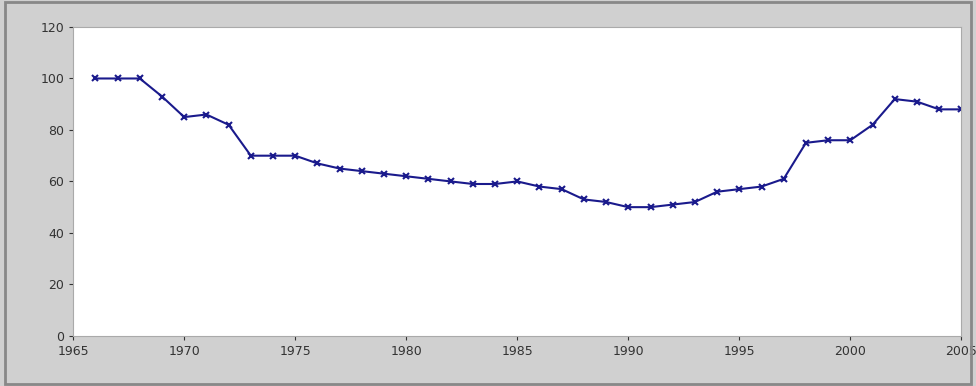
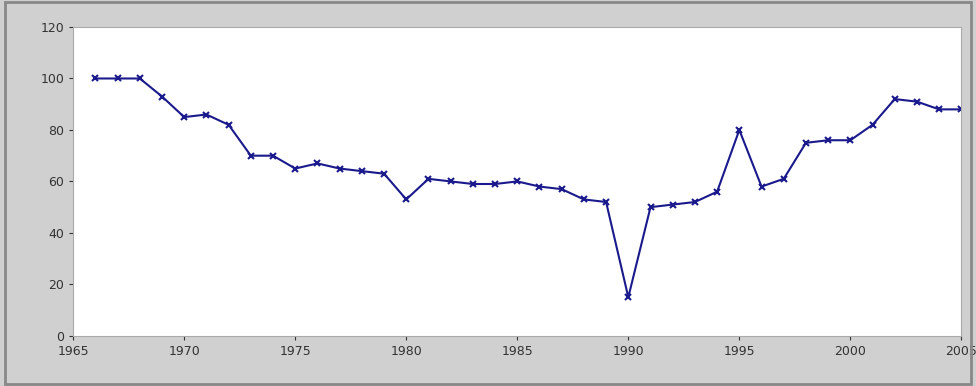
1975: 70 -> 65
1980: 62 -> 53
1990: 50 -> 15
1995: 57 -> 80
